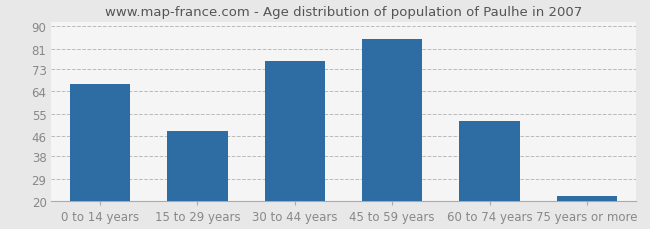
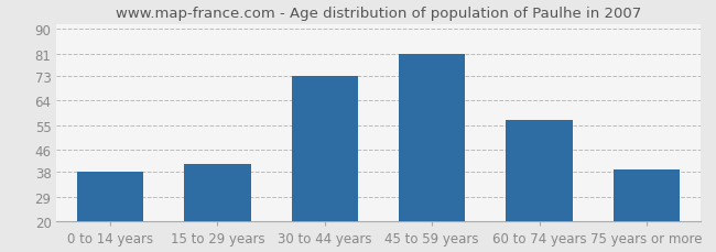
0 to 14 years: 67 -> 38
15 to 29 years: 48 -> 41
30 to 44 years: 76 -> 73
45 to 59 years: 85 -> 81
60 to 74 years: 52 -> 57
75 years or more: 22 -> 39
